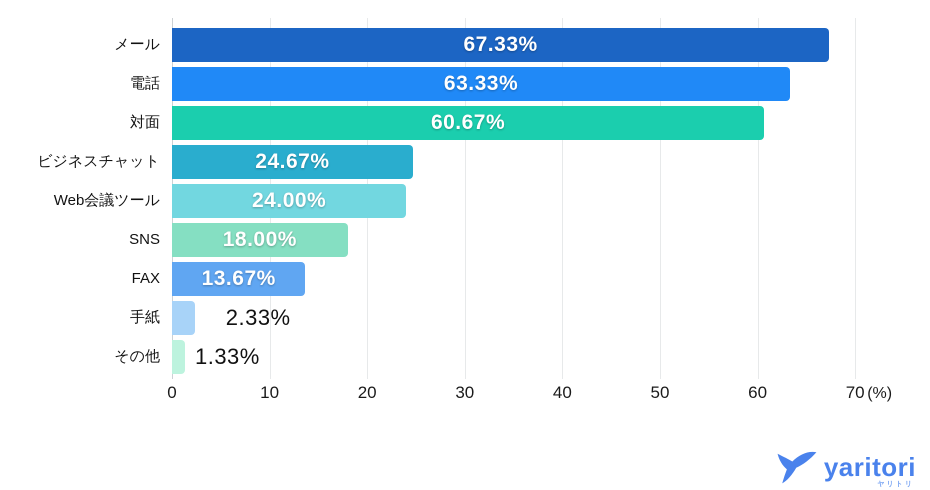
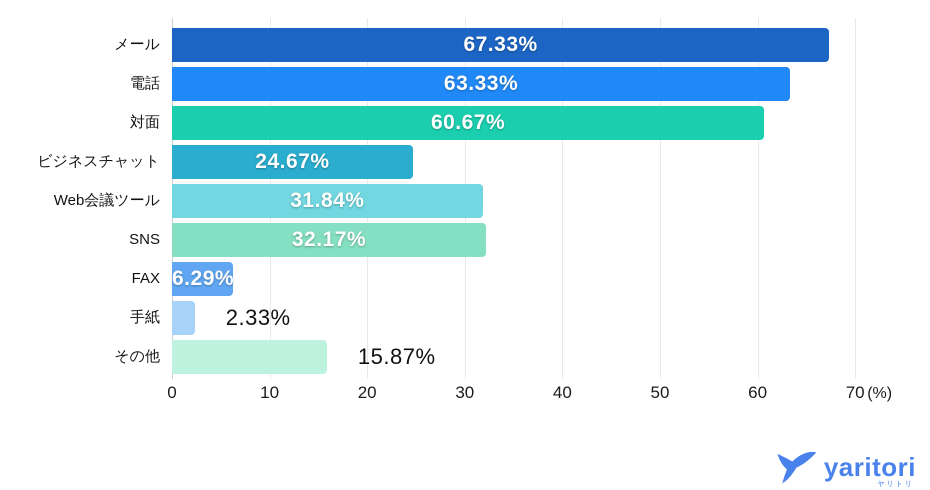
Web会議ツール: 24.00% -> 31.84%
SNS: 18.00% -> 32.17%
FAX: 13.67% -> 6.29%
その他: 1.33% -> 15.87%
